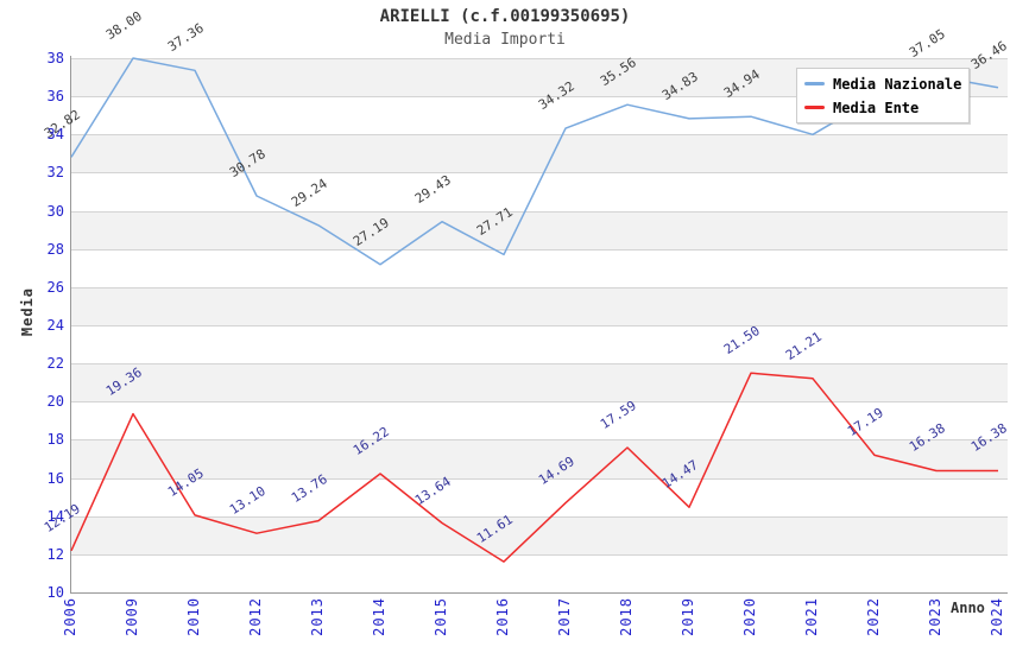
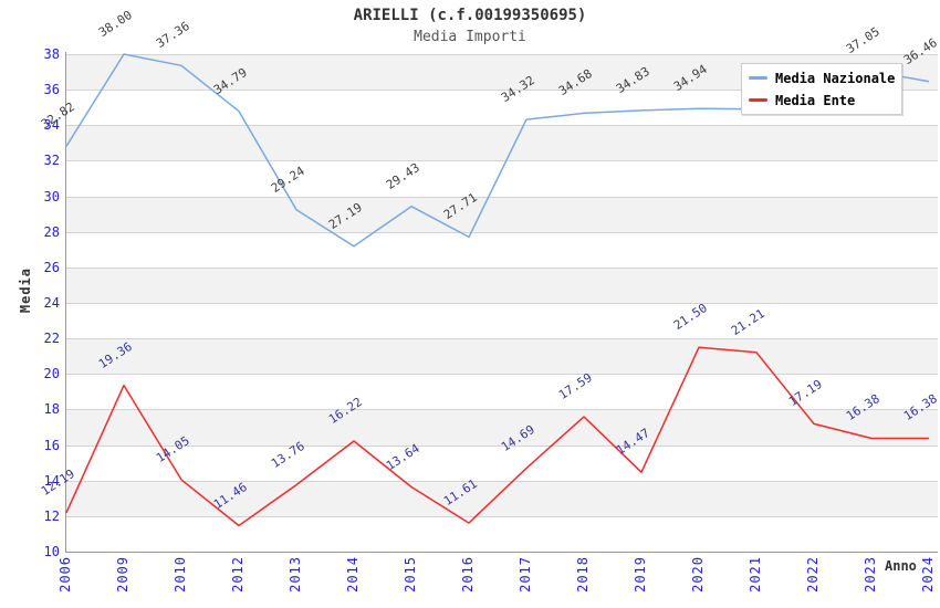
Media Nazionale/2012: 30.78 -> 34.79
Media Ente/2012: 13.10 -> 11.46
Media Nazionale/2018: 35.56 -> 34.68
Media Nazionale/2021: 34.0 -> 34.9
